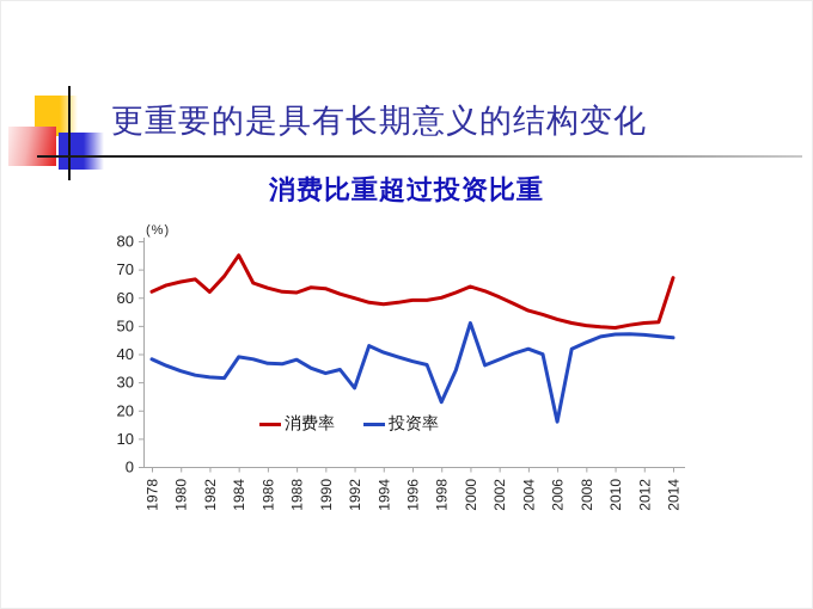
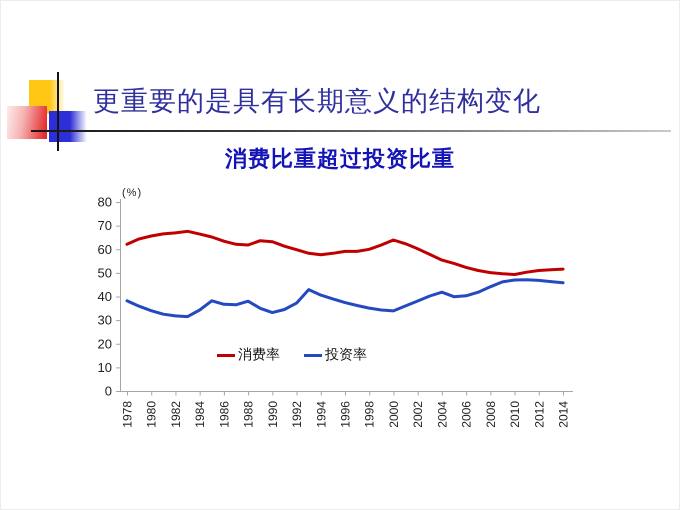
消费率/1982: 62 -> 67
消费率/1984: 75 -> 66
投资率/1984: 39 -> 34
投资率/1992: 28 -> 37
投资率/1998: 23 -> 35
投资率/2000: 51 -> 34
投资率/2006: 16 -> 40
消费率/2014: 67 -> 52
